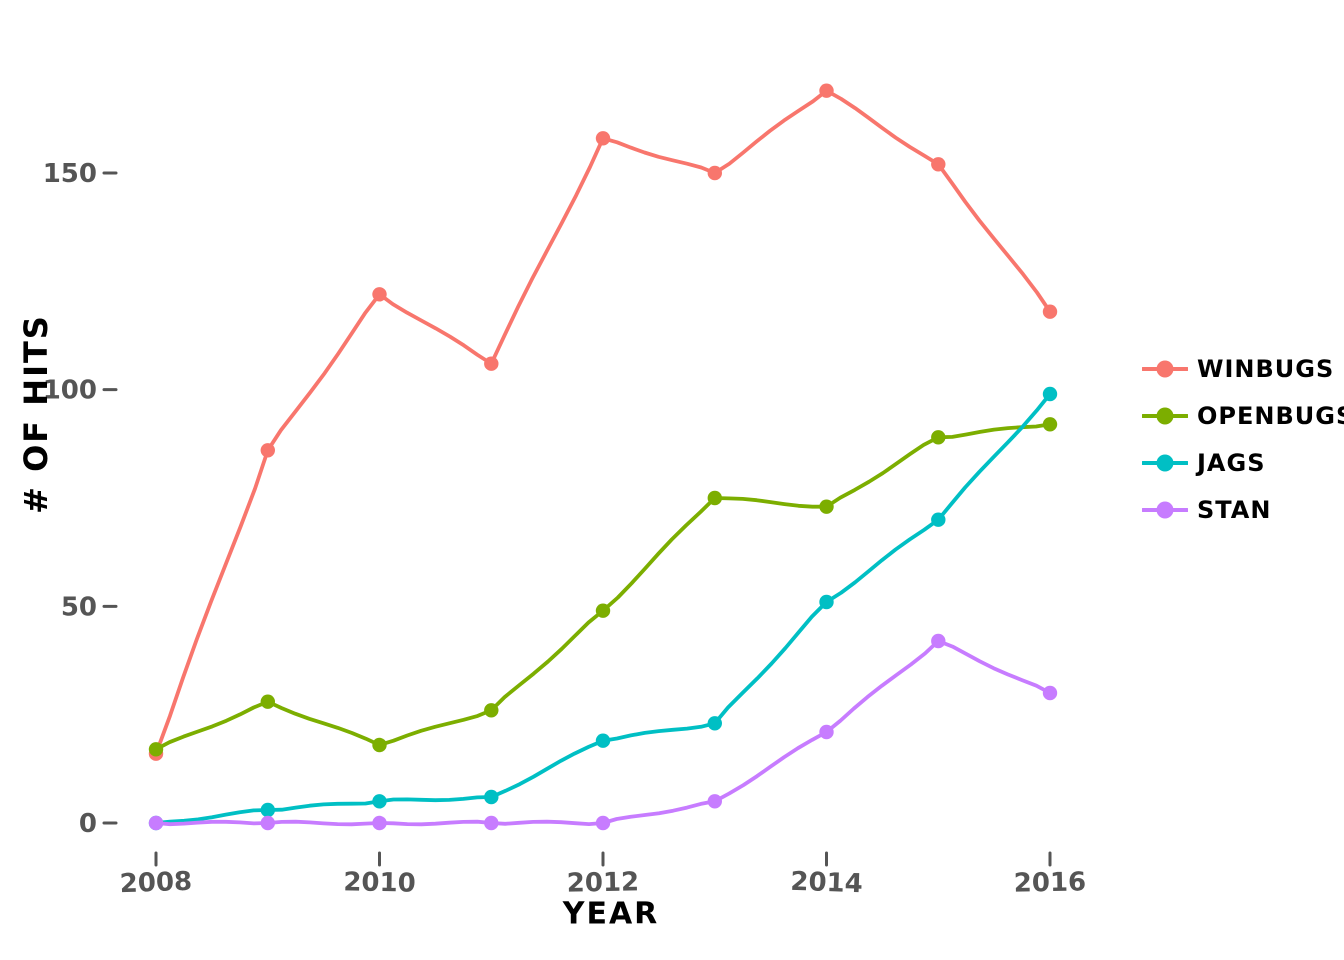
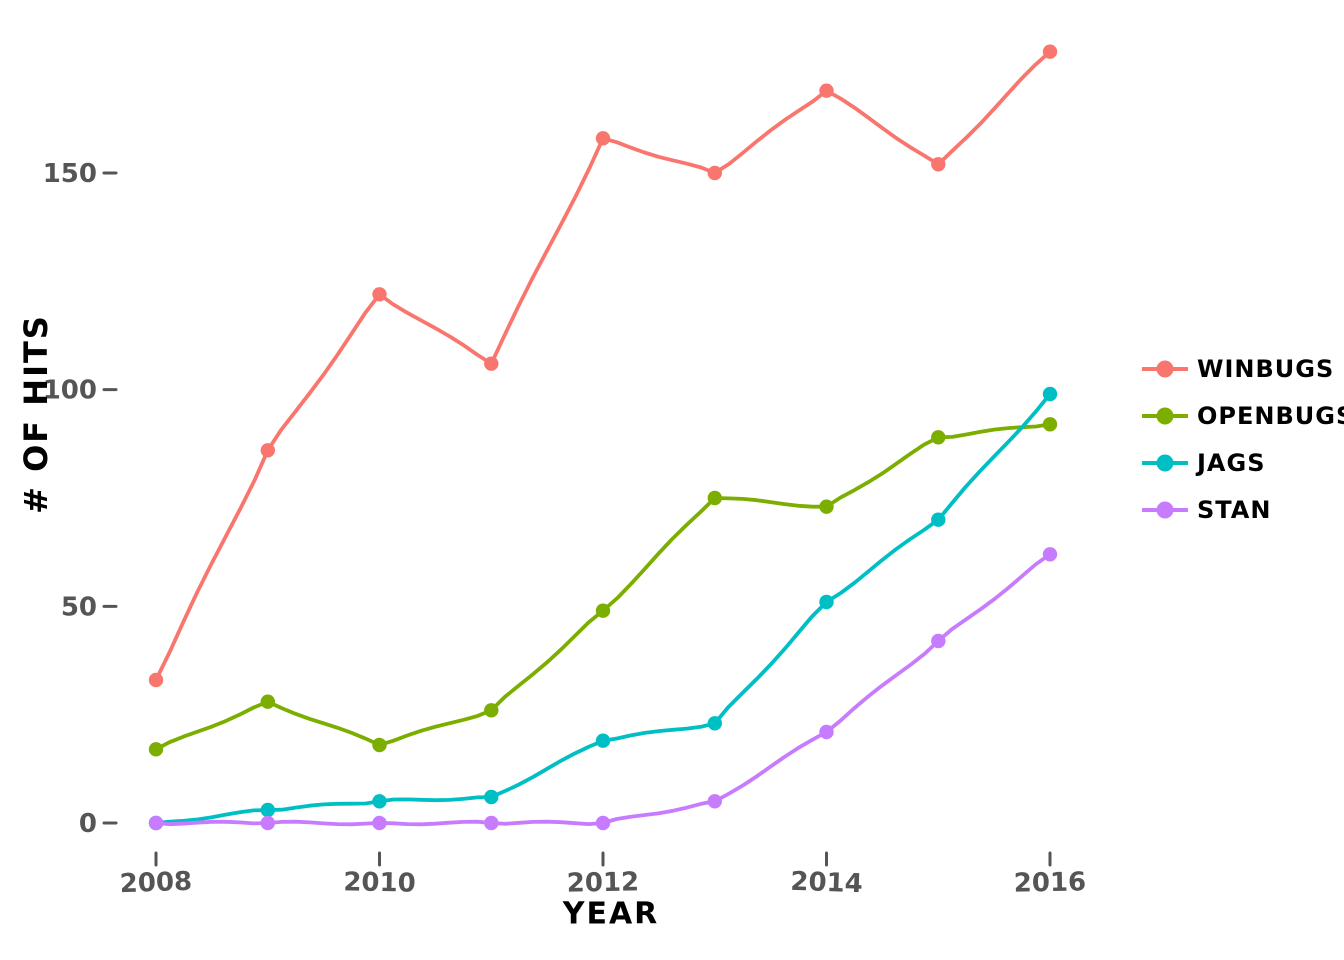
WINBUGS/2008: 16 -> 33
WINBUGS/2016: 118 -> 178
STAN/2016: 30 -> 62
